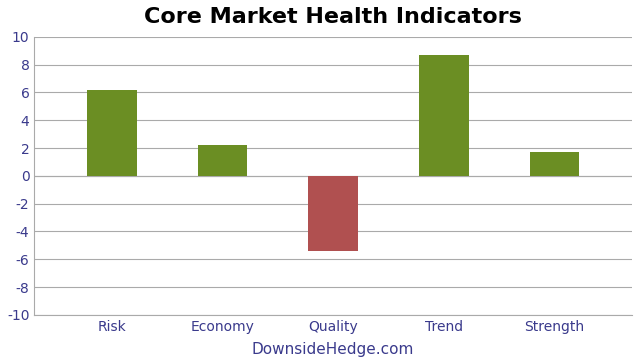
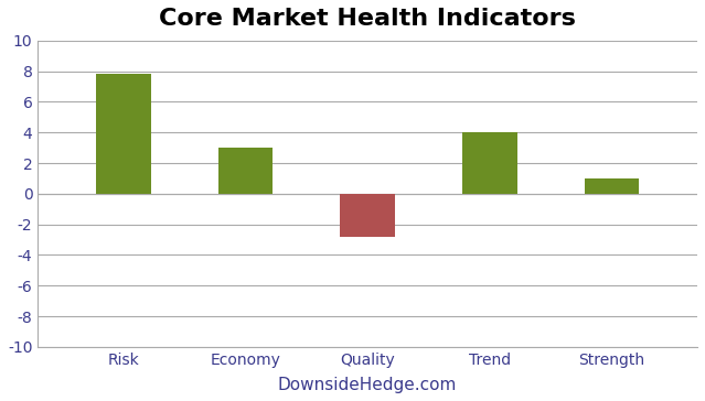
Risk: 6.2 -> 7.8
Economy: 2.2 -> 3.0
Quality: -5.4 -> -2.8
Trend: 8.7 -> 4.0
Strength: 1.7 -> 1.0
